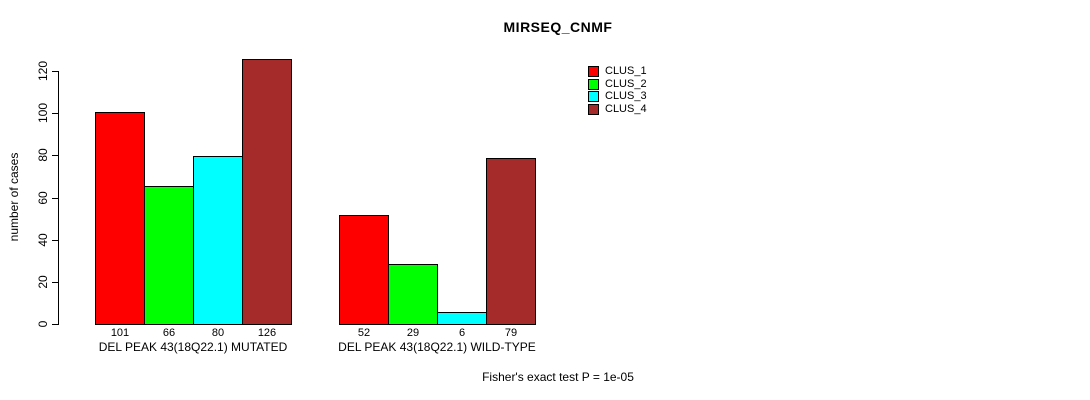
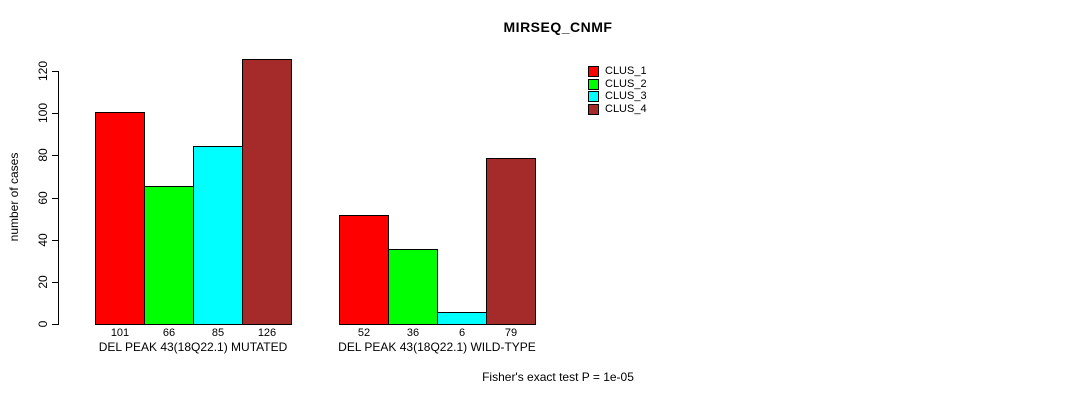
CLUS_3/DEL PEAK 43(18Q22.1) MUTATED: 80 -> 85
CLUS_2/DEL PEAK 43(18Q22.1) WILD-TYPE: 29 -> 36
